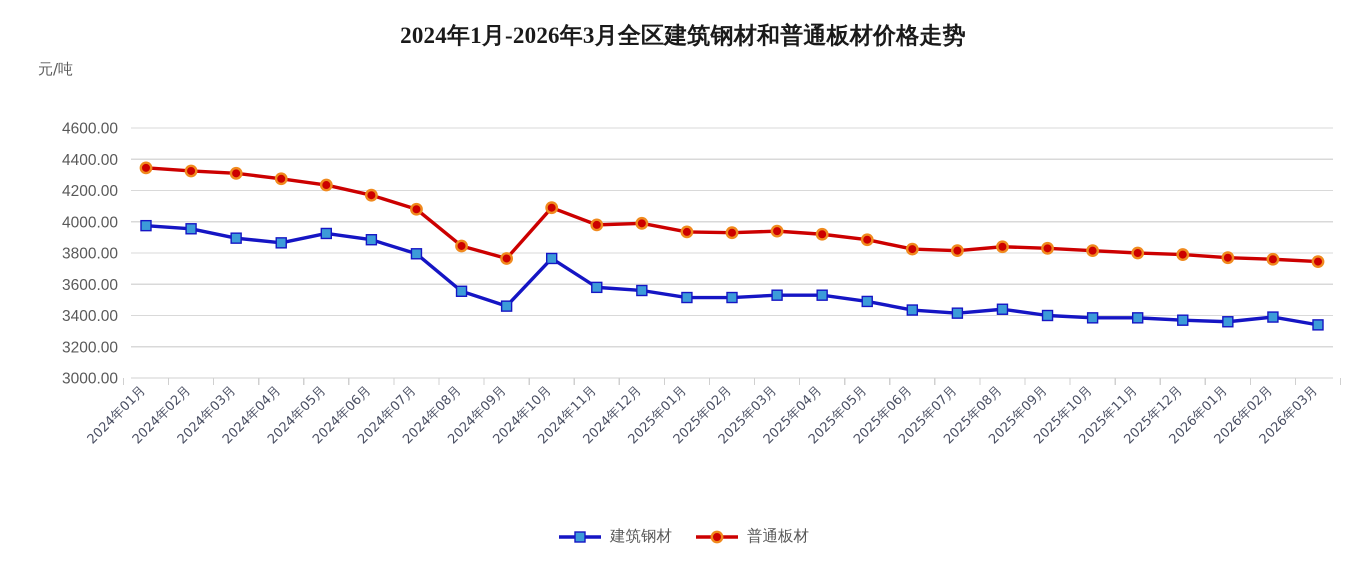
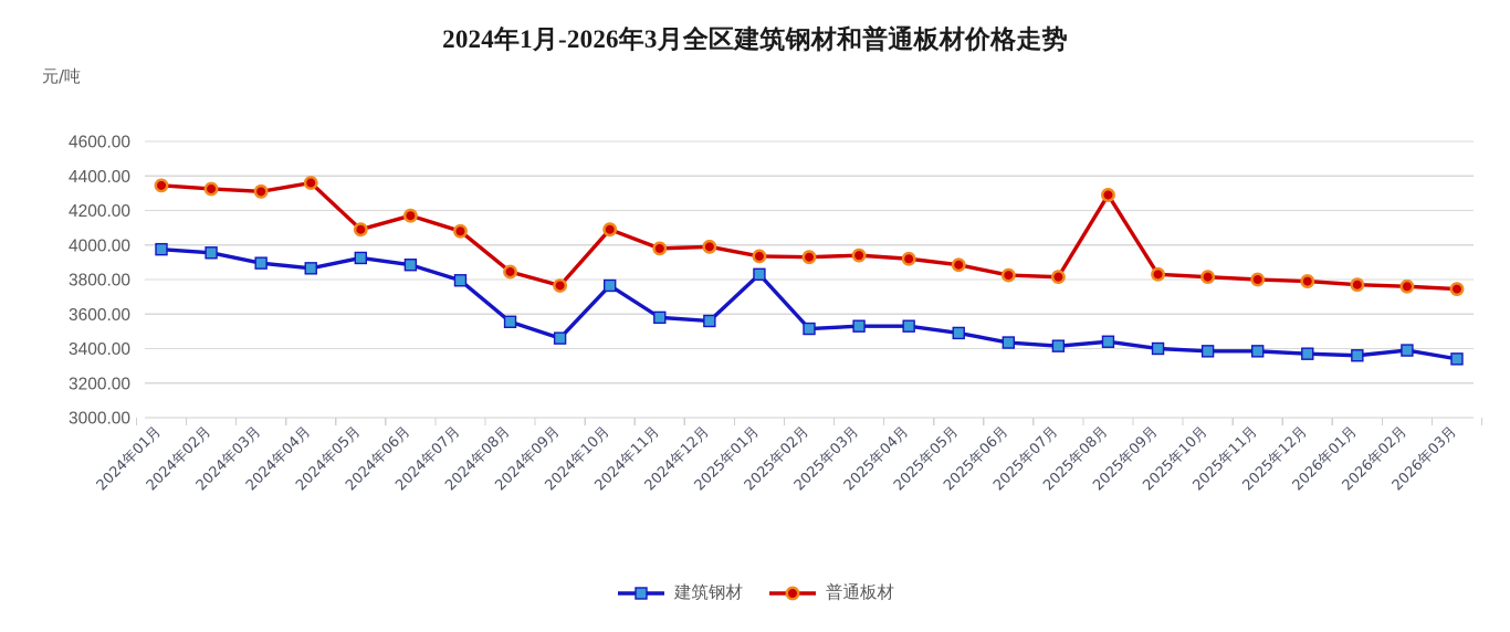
普通板材/2024年04月: 4280 -> 4360
普通板材/2024年05月: 4240 -> 4090
建筑钢材/2025年01月: 3520 -> 3830
普通板材/2025年08月: 3840 -> 4290
